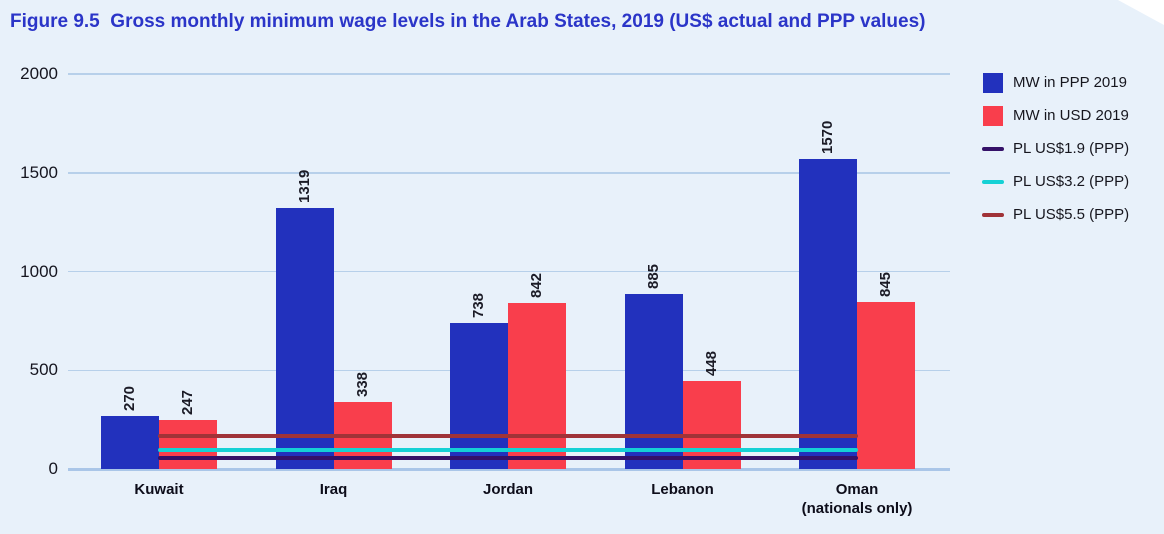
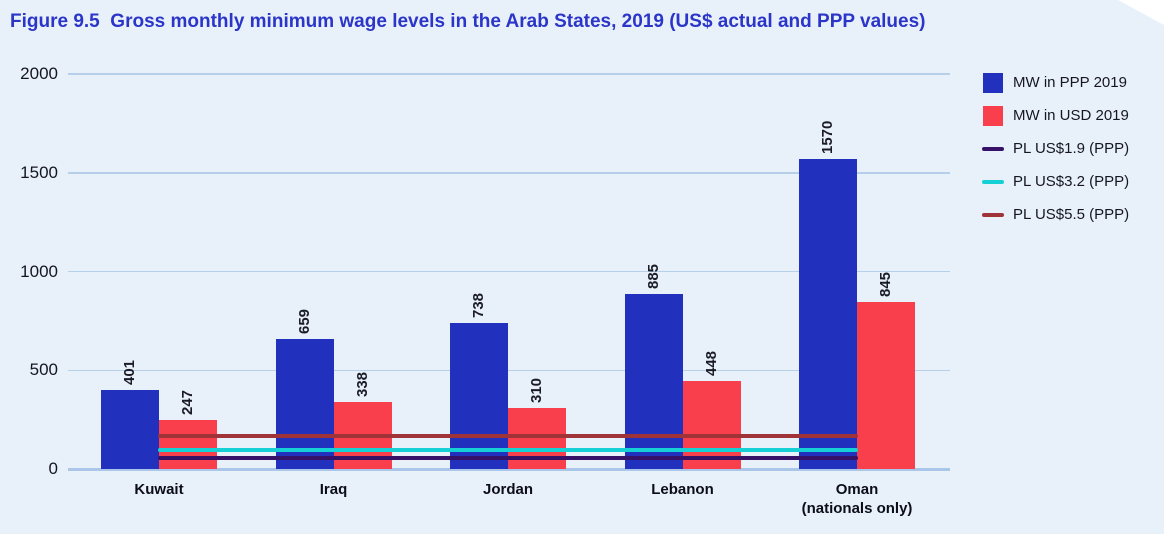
MW in PPP 2019/Kuwait: 270 -> 401
MW in PPP 2019/Iraq: 1319 -> 659
MW in USD 2019/Jordan: 842 -> 310
